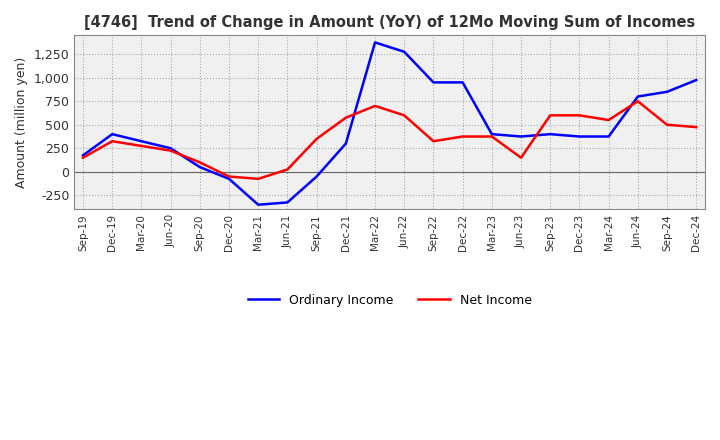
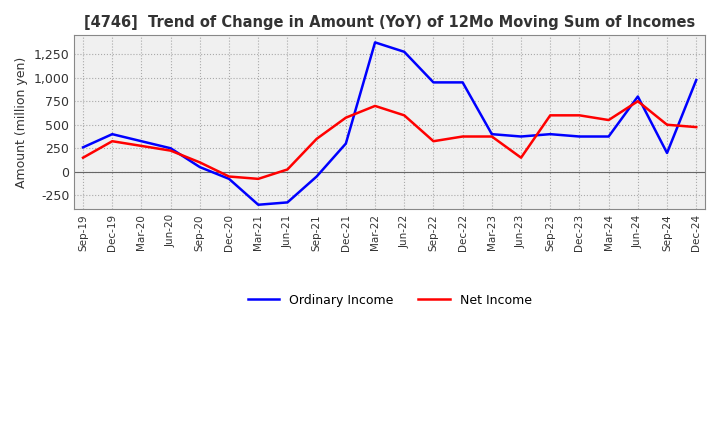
Ordinary Income/Sep-19: 180 -> 260
Ordinary Income/Sep-24: 850 -> 200
